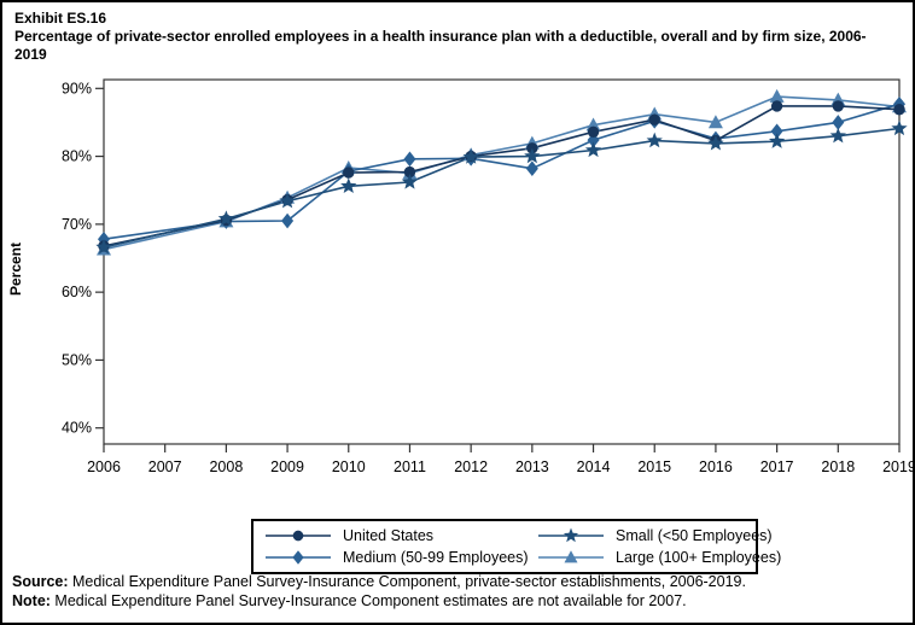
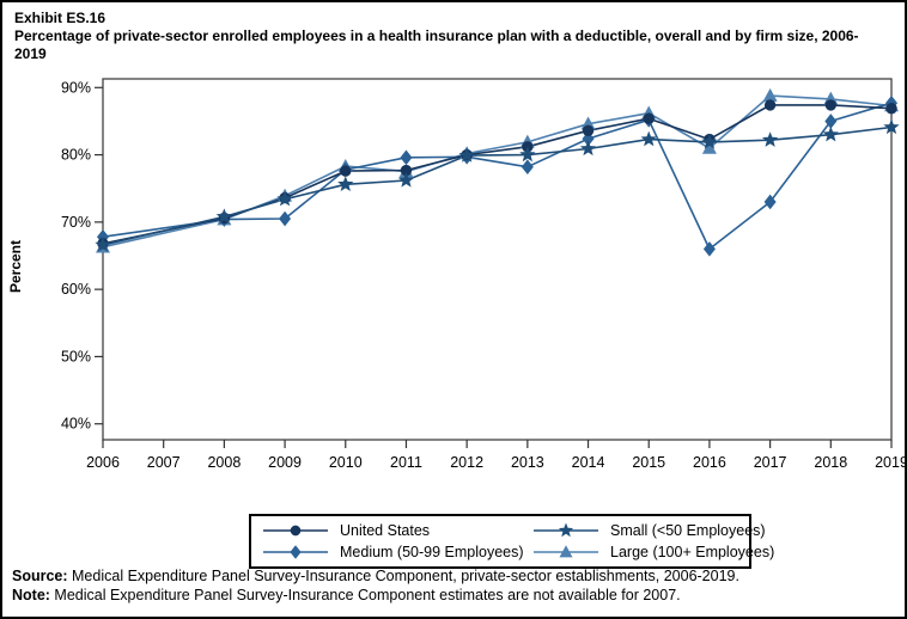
Medium (50-99 Employees)/2016: 83% -> 66%
Large (100+ Employees)/2016: 85% -> 81%
Medium (50-99 Employees)/2017: 84% -> 73%
